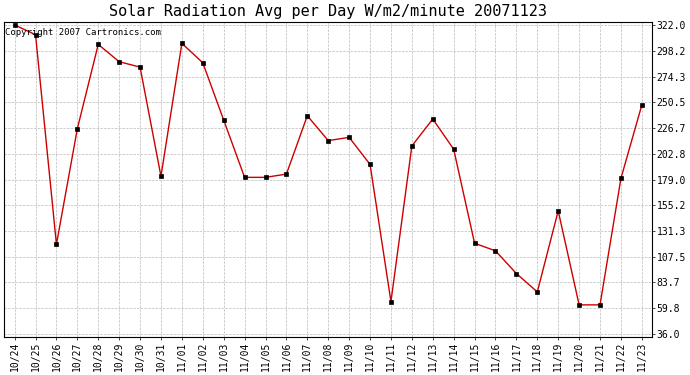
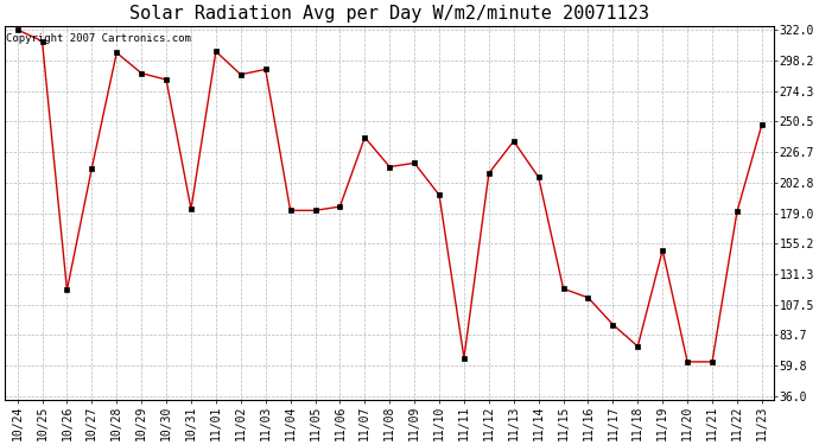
10/27: 226 -> 214
11/03: 234 -> 291
